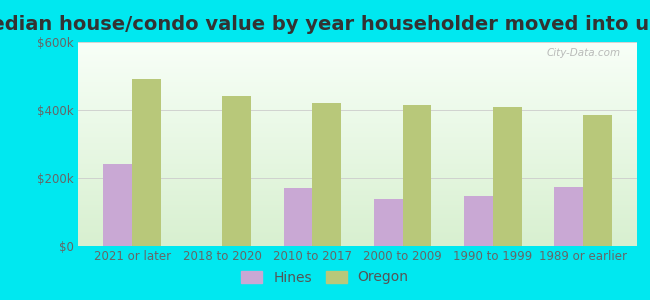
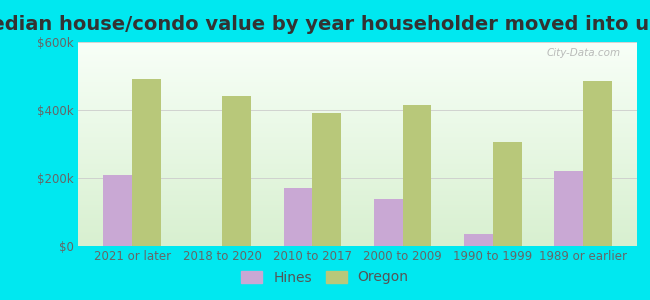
Hines/2021 or later: $240k -> $210k
Oregon/2010 to 2017: $420k -> $390k
Hines/1990 to 1999: $148k -> $35k
Oregon/1990 to 1999: $408k -> $305k
Hines/1989 or earlier: $175k -> $220k
Oregon/1989 or earlier: $385k -> $485k
